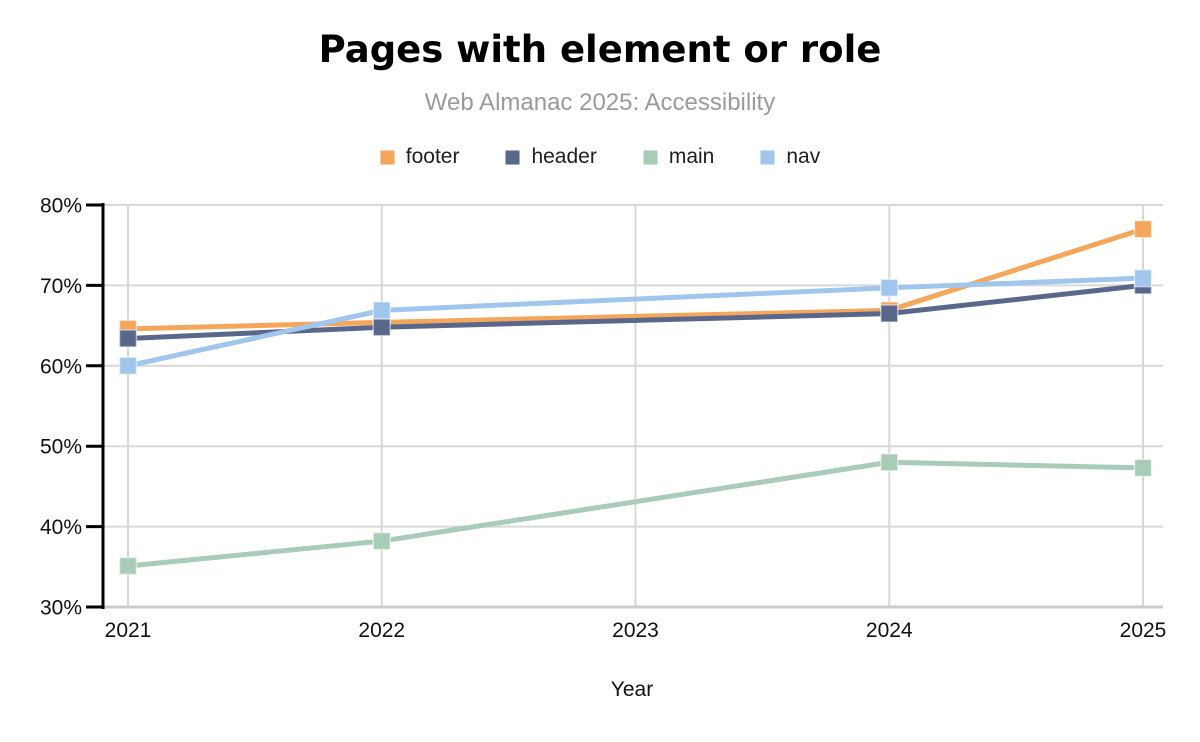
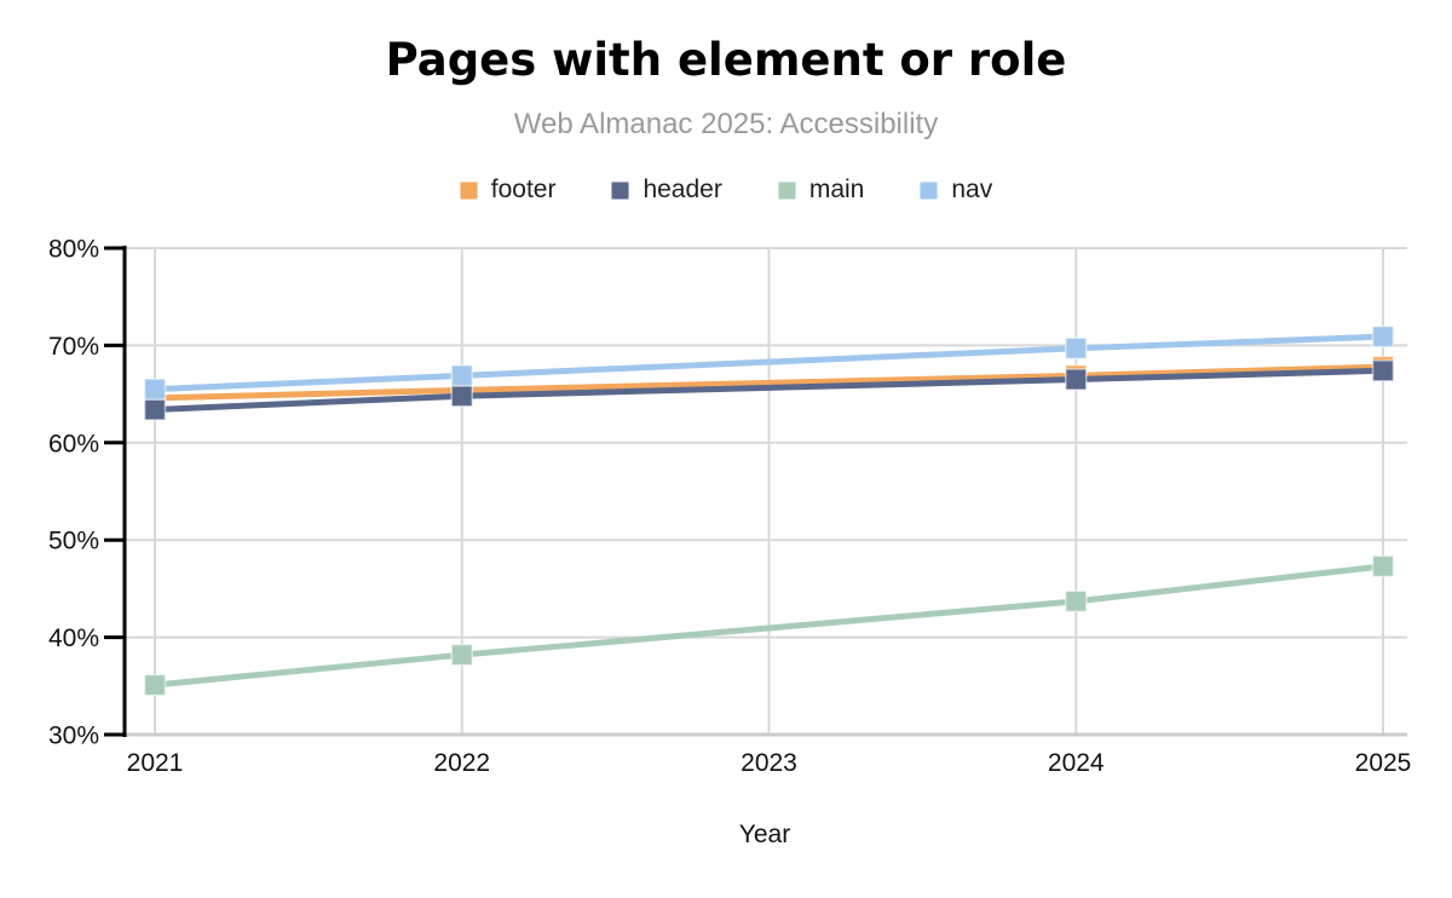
nav/2021: 60% -> 66%
main/2024: 48% -> 44%
footer/2025: 77% -> 68%
header/2025: 70% -> 67%
